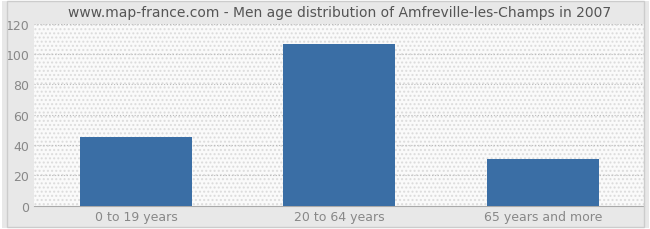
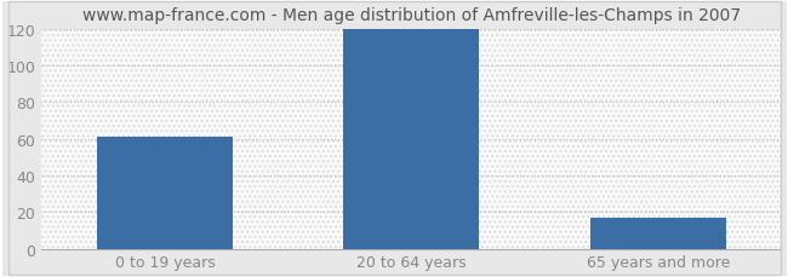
0 to 19 years: 45 -> 61
20 to 64 years: 107 -> 120
65 years and more: 31 -> 17
